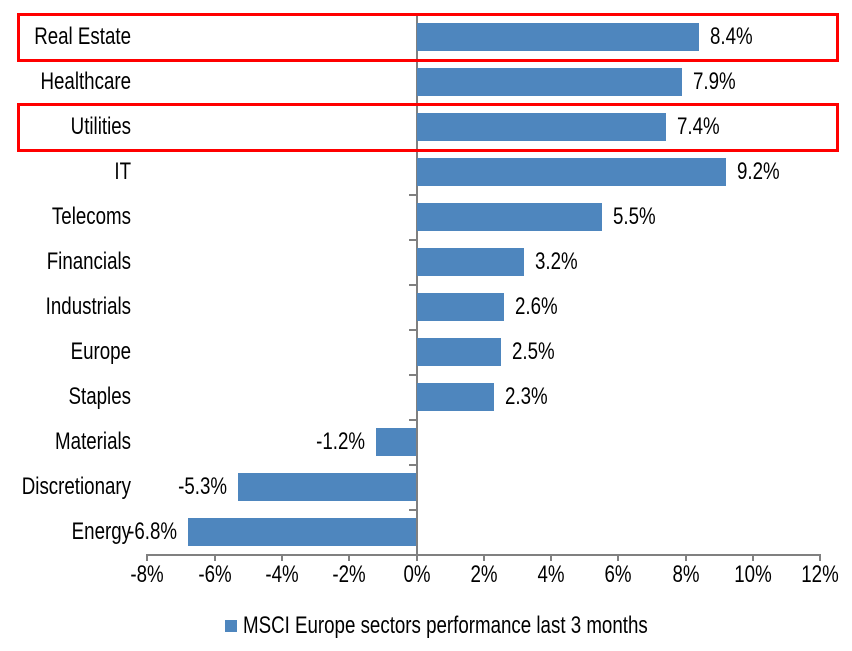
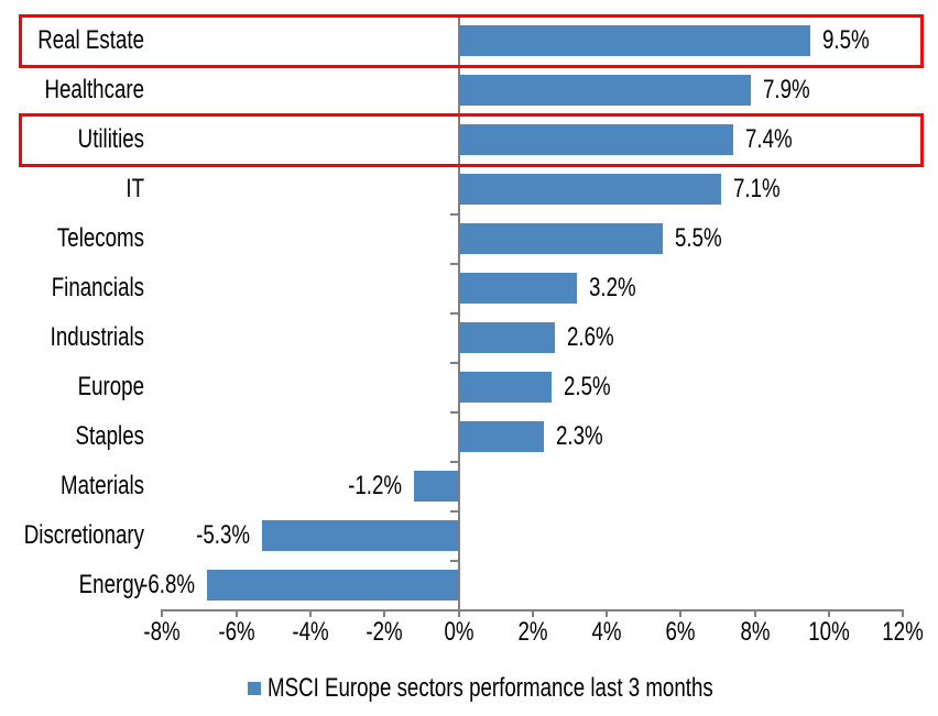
Real Estate: 8.4% -> 9.5%
IT: 9.2% -> 7.1%
